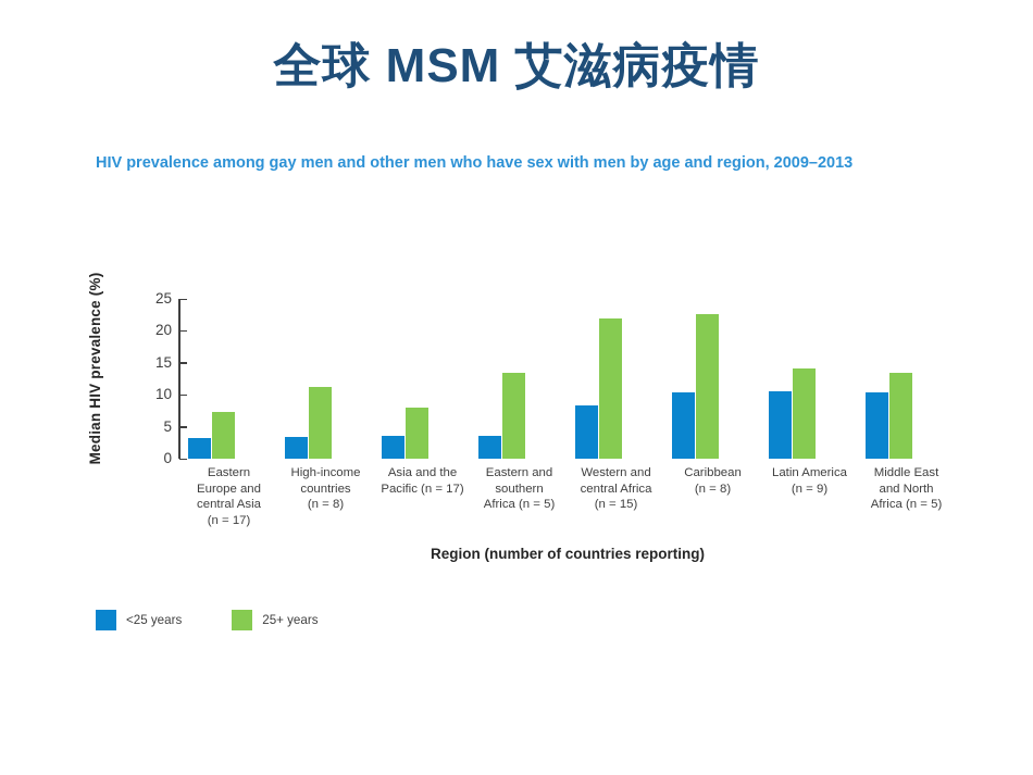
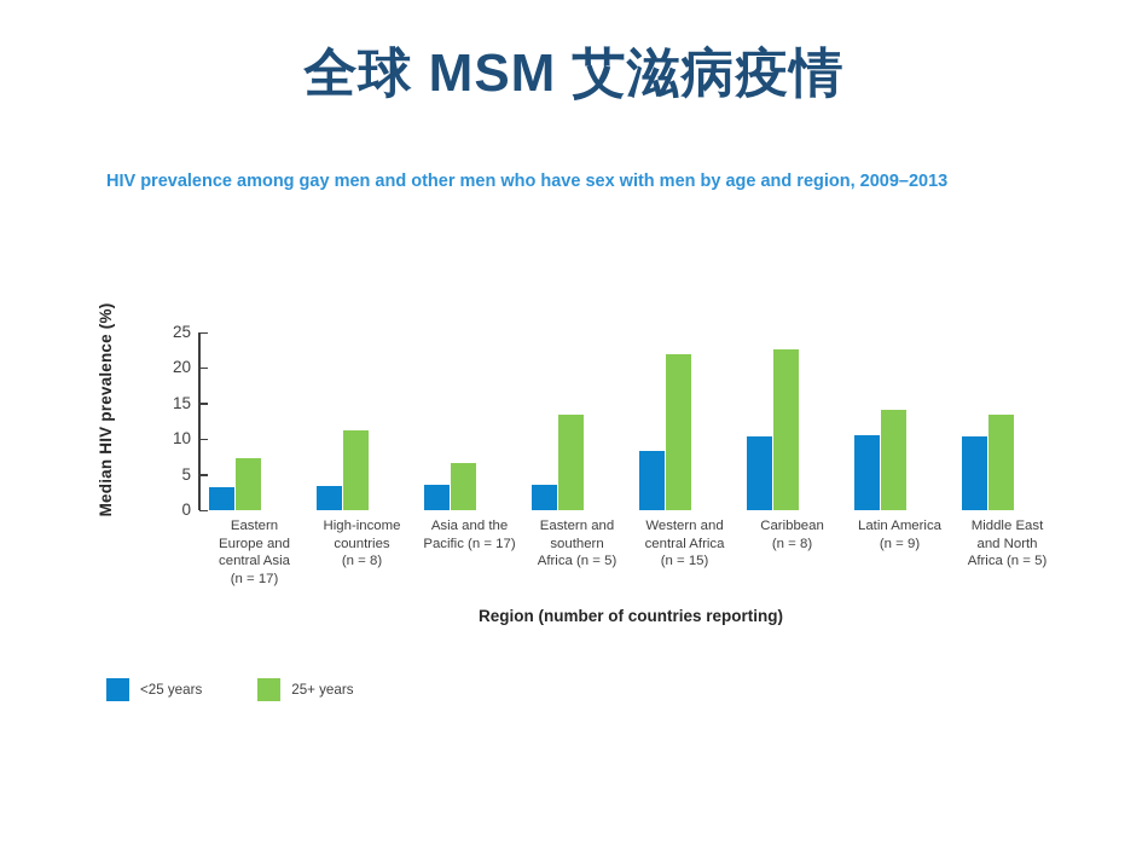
25+ years/Asia and the Pacific (n = 17): 8 -> 7
